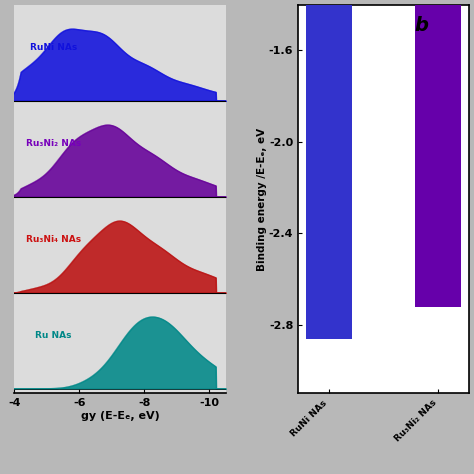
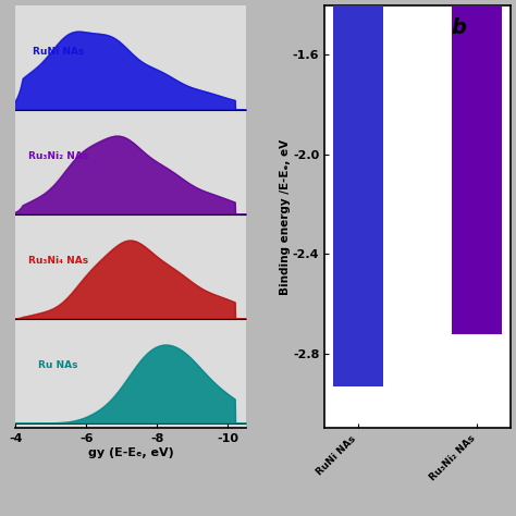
RuNi NAs: -2.86 -> -2.93
